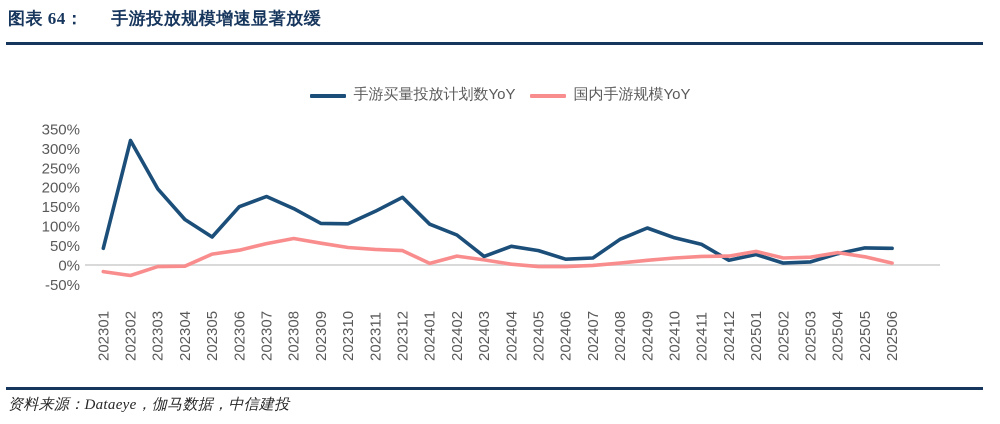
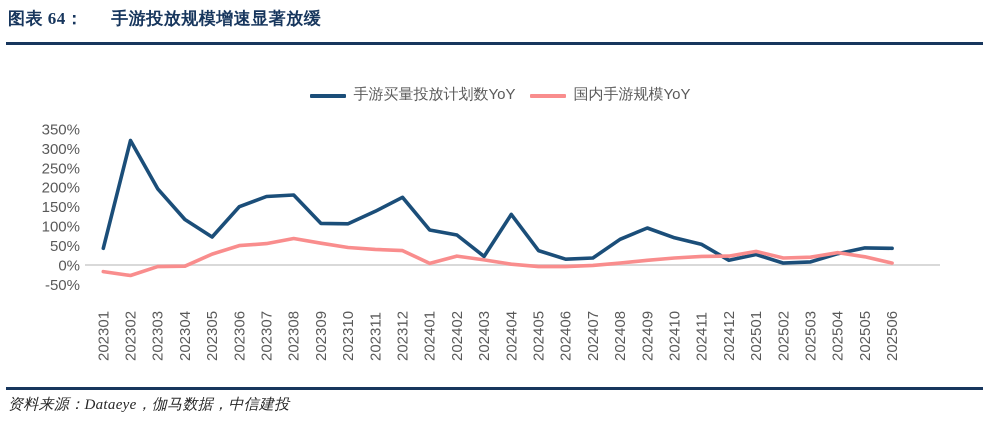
国内手游规模YoY/202306: 40% -> 50%
手游买量投放计划数YoY/202308: 140% -> 180%
手游买量投放计划数YoY/202401: 100% -> 90%
手游买量投放计划数YoY/202404: 50% -> 130%
